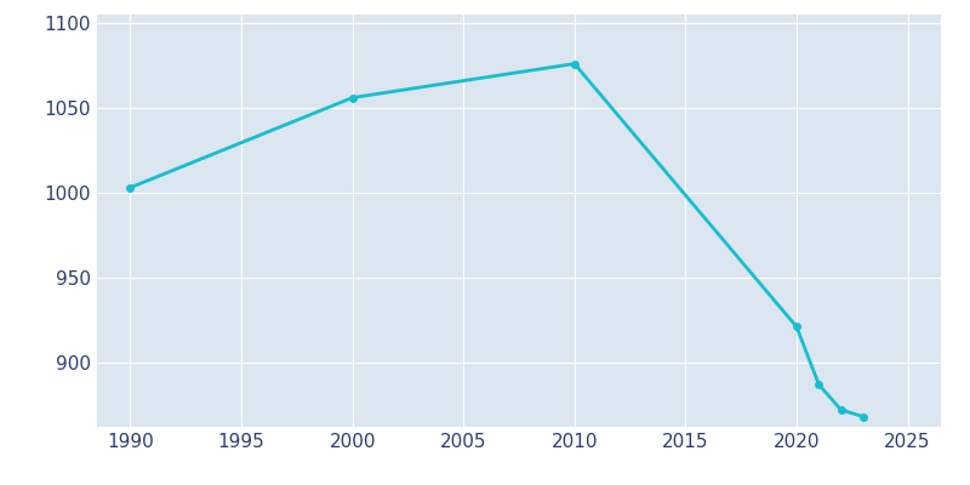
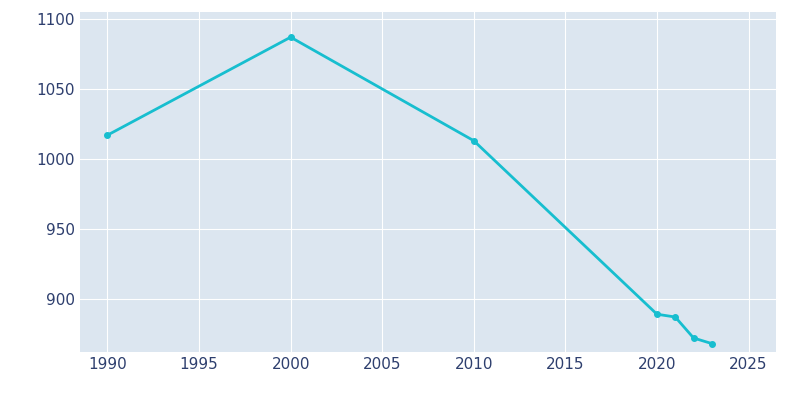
1990: 1003 -> 1017
2000: 1056 -> 1087
2010: 1076 -> 1013
2020: 921 -> 889
